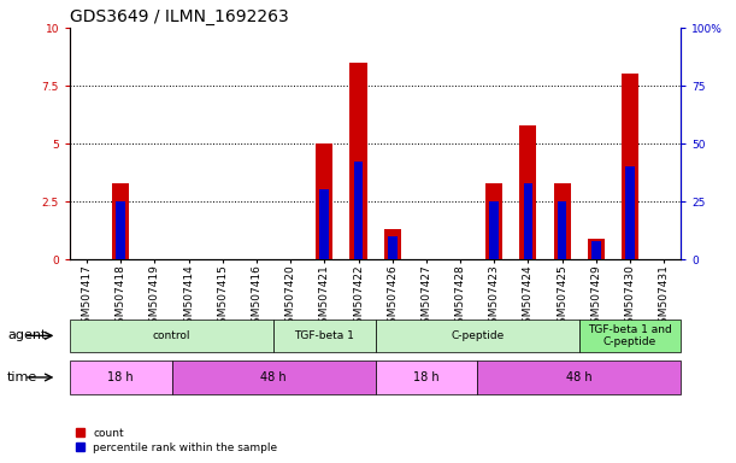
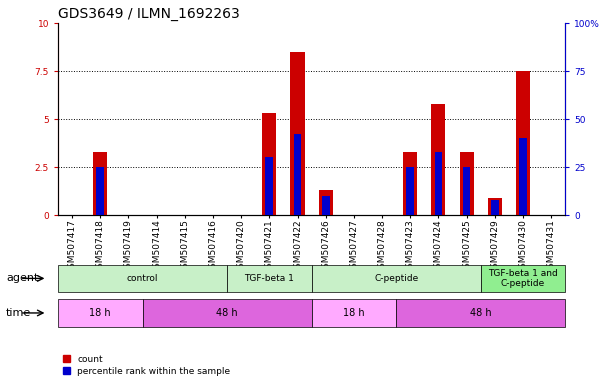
count/GSM507421: 5.0 -> 5.3
count/GSM507430: 8.0 -> 7.5
